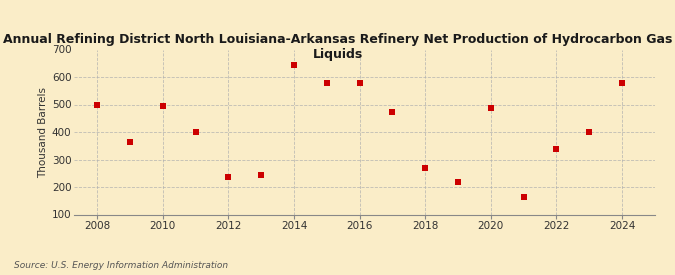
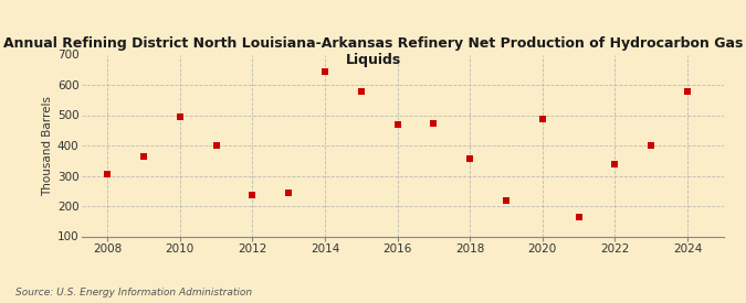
2008: 500 -> 305
2016: 580 -> 470
2018: 270 -> 358
